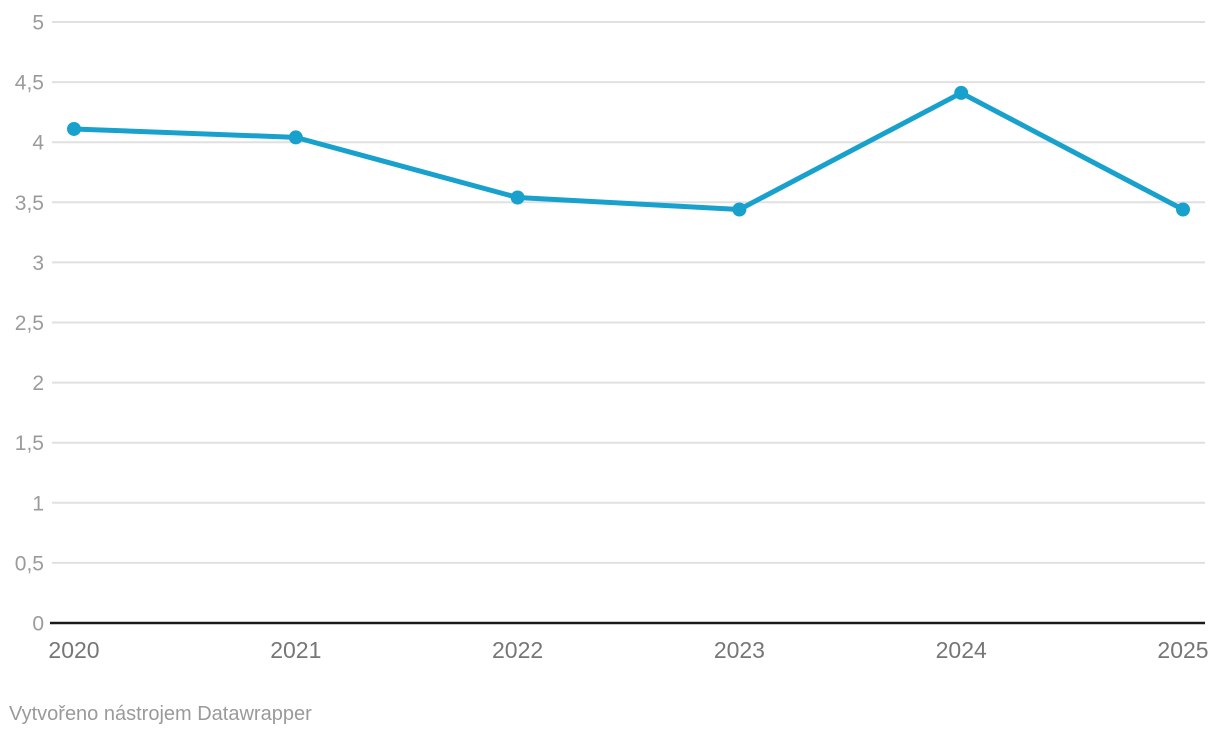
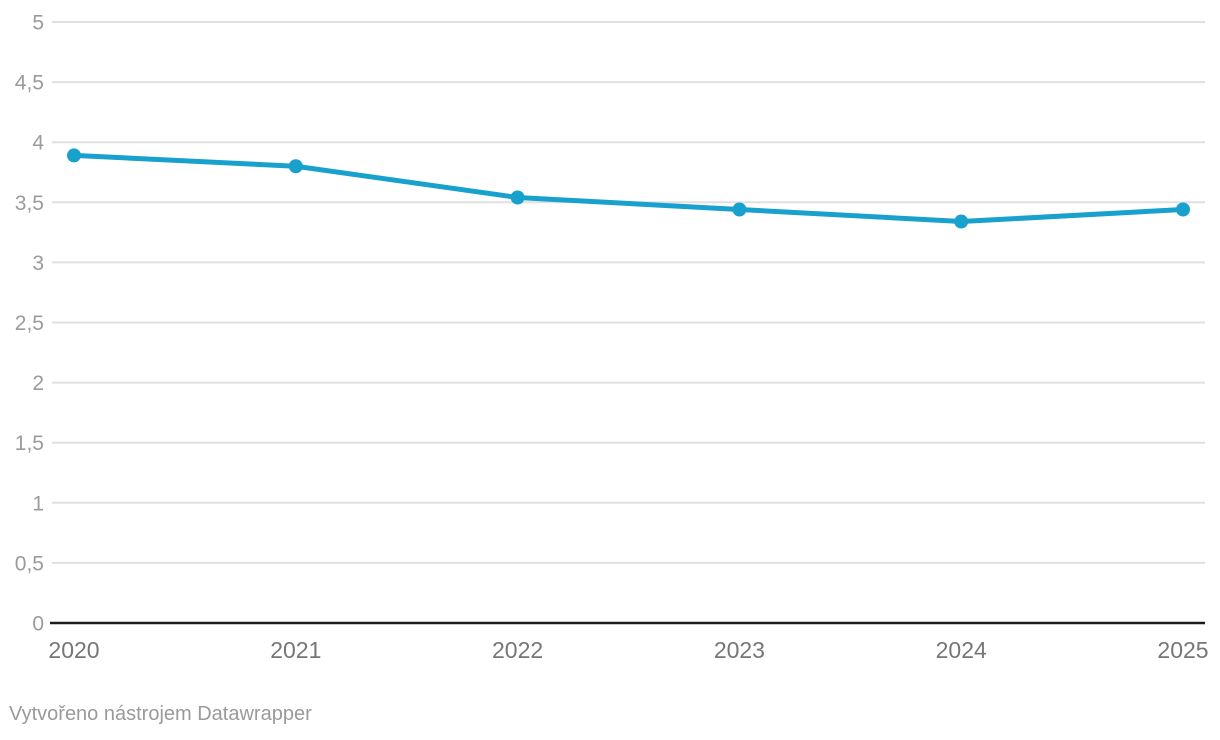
2020: 4.11 -> 3.89
2021: 4.04 -> 3.80
2024: 4.41 -> 3.34
